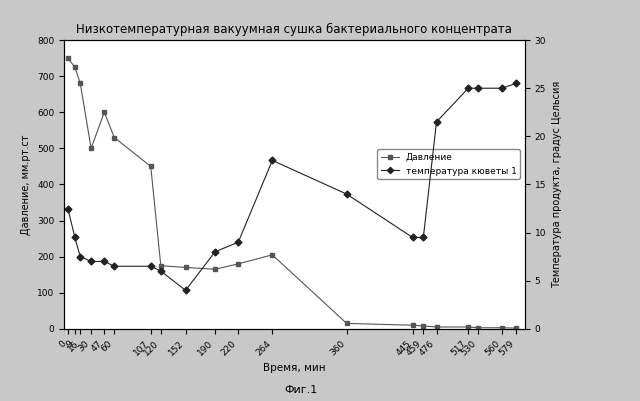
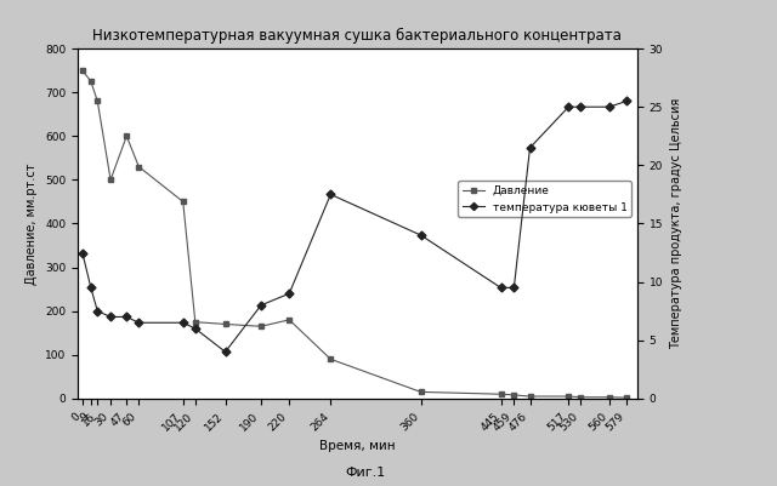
Давление/264: 205 -> 90
